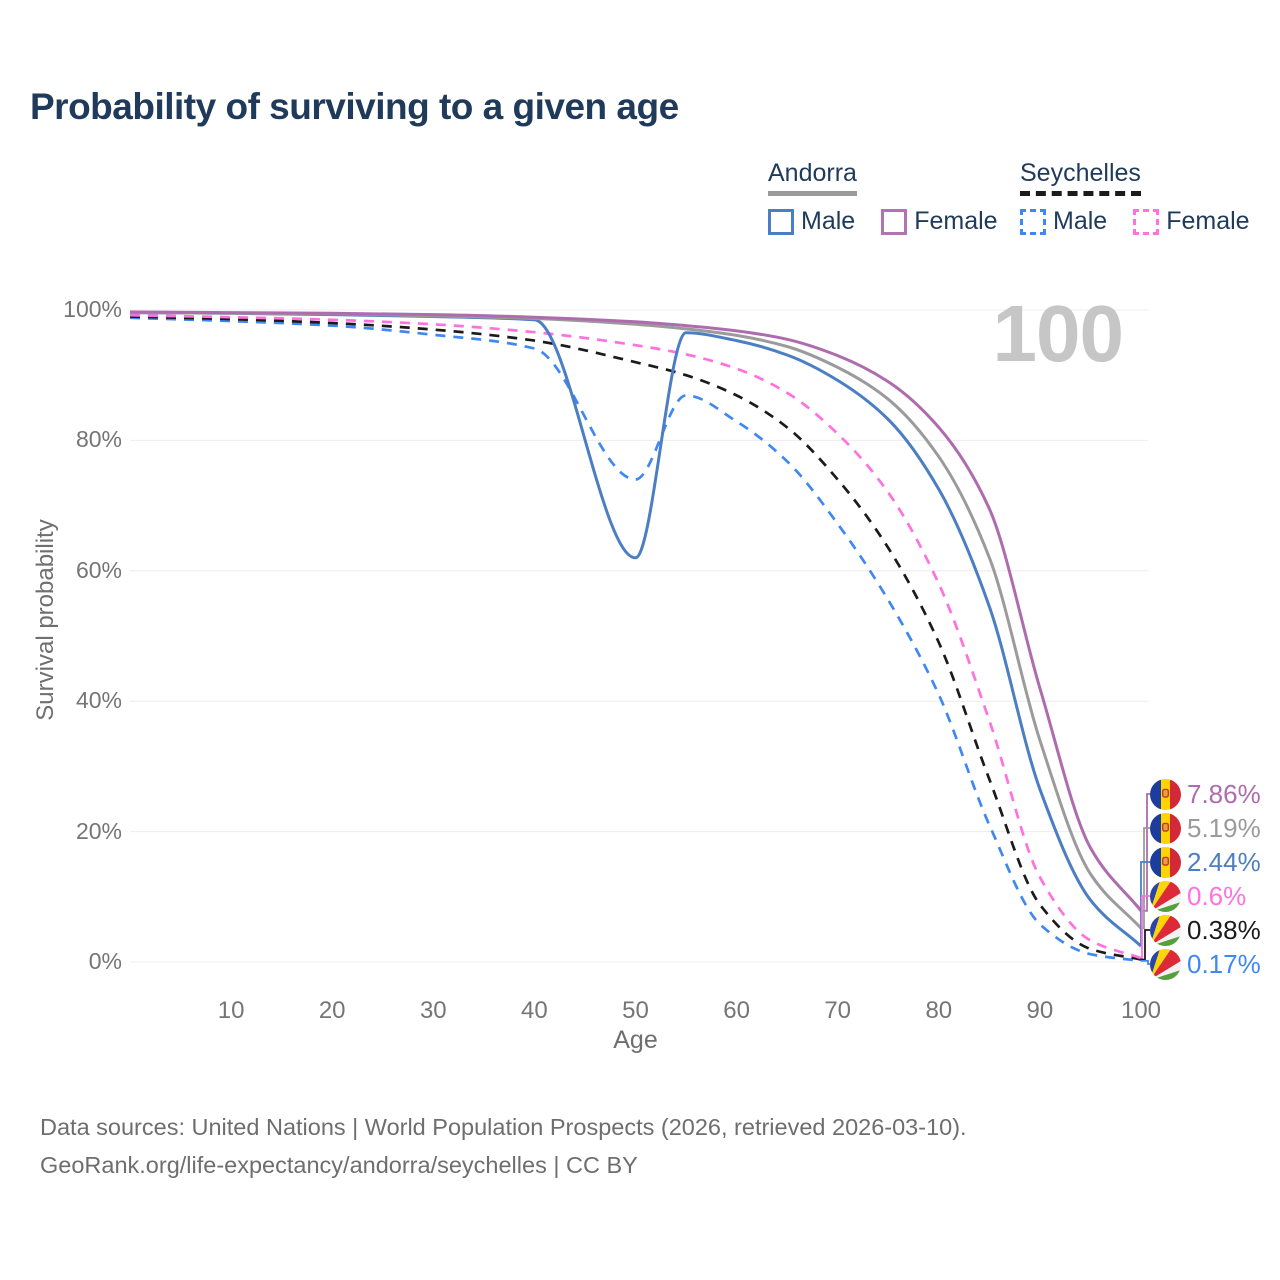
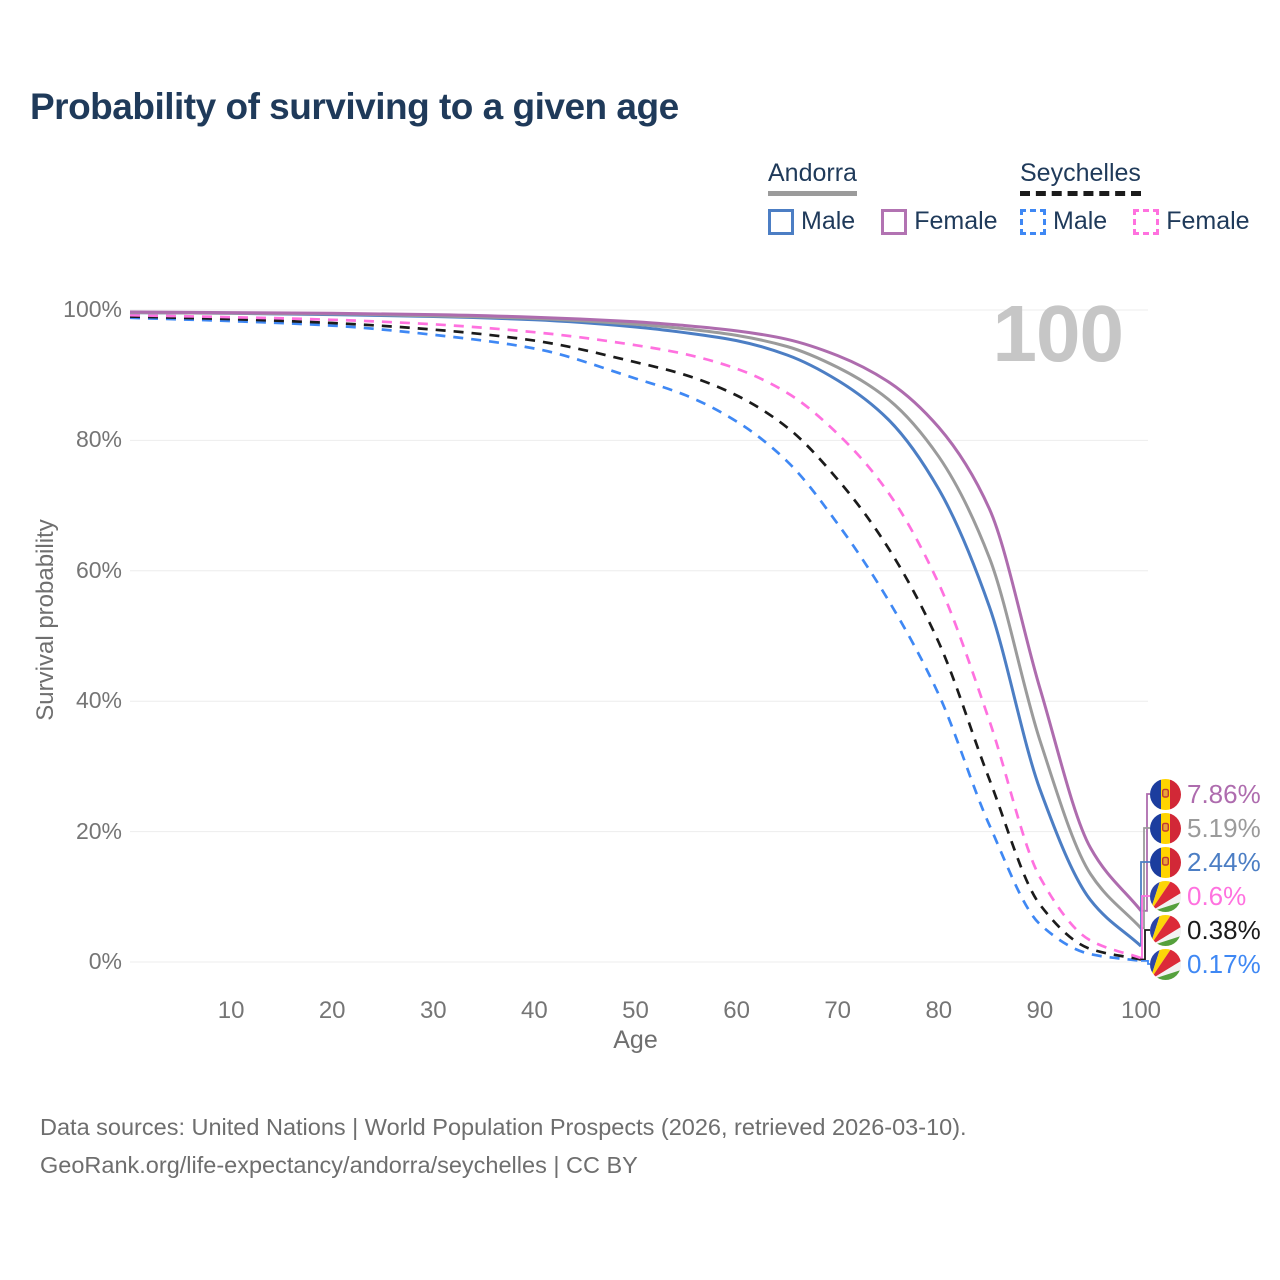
Andorra Male/50: 62% -> 97%
Seychelles Male/50: 74% -> 90%
